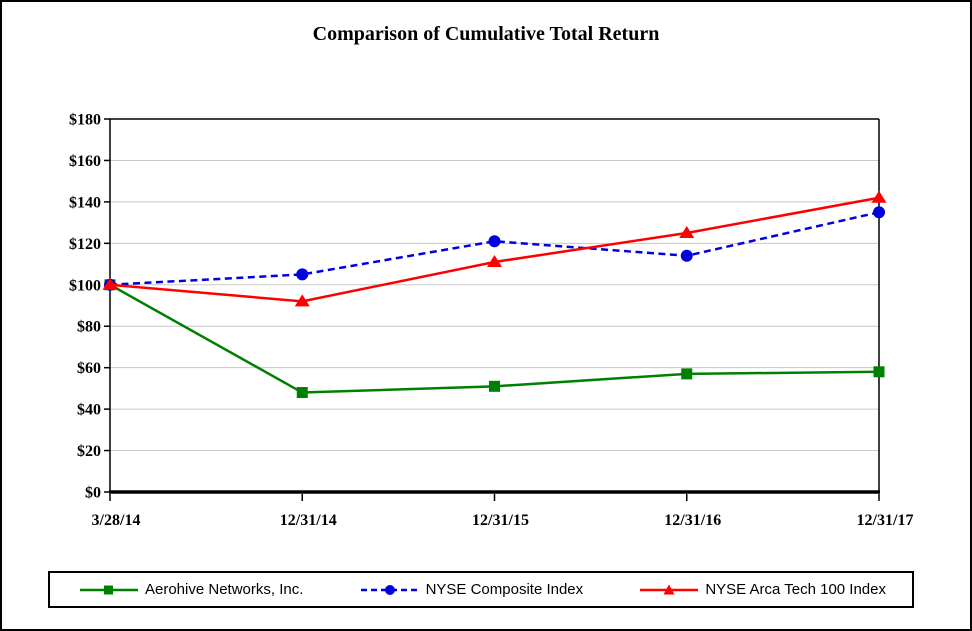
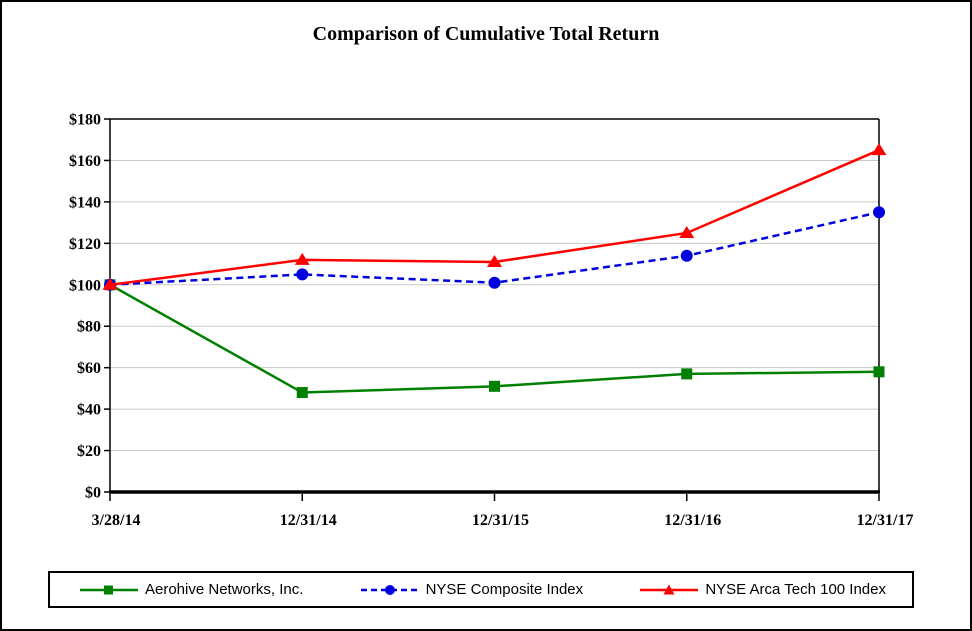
NYSE Arca Tech 100 Index/12/31/14: $92 -> $112
NYSE Composite Index/12/31/15: $121 -> $101
NYSE Arca Tech 100 Index/12/31/17: $142 -> $165
